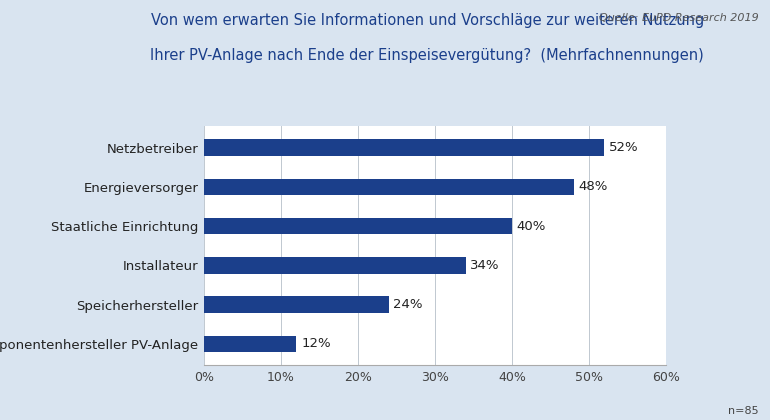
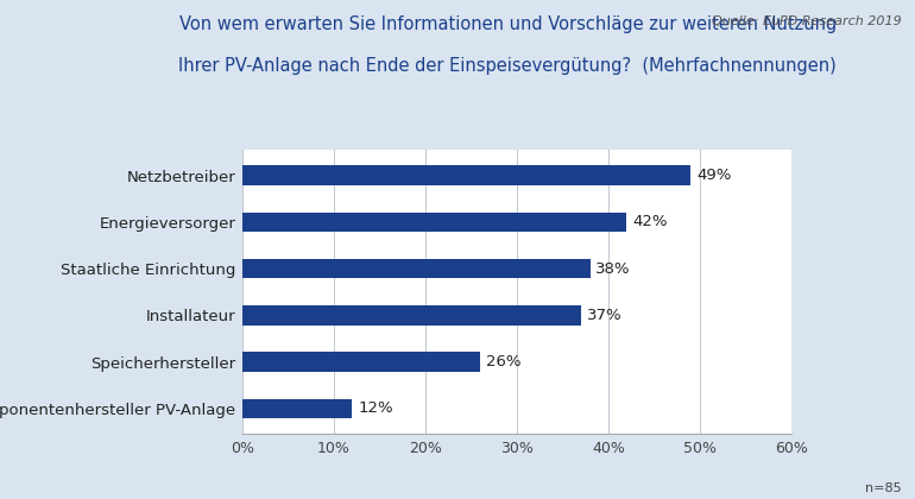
Netzbetreiber: 52% -> 49%
Energieversorger: 48% -> 42%
Staatliche Einrichtung: 40% -> 38%
Installateur: 34% -> 37%
Speicherhersteller: 24% -> 26%
